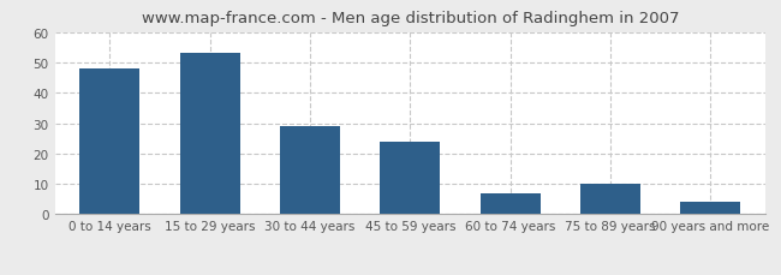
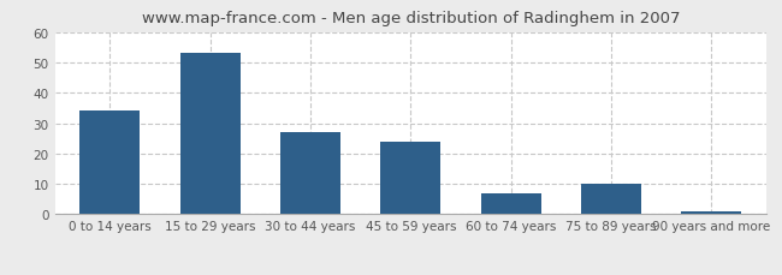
0 to 14 years: 48 -> 34
30 to 44 years: 29 -> 27
90 years and more: 4 -> 1
